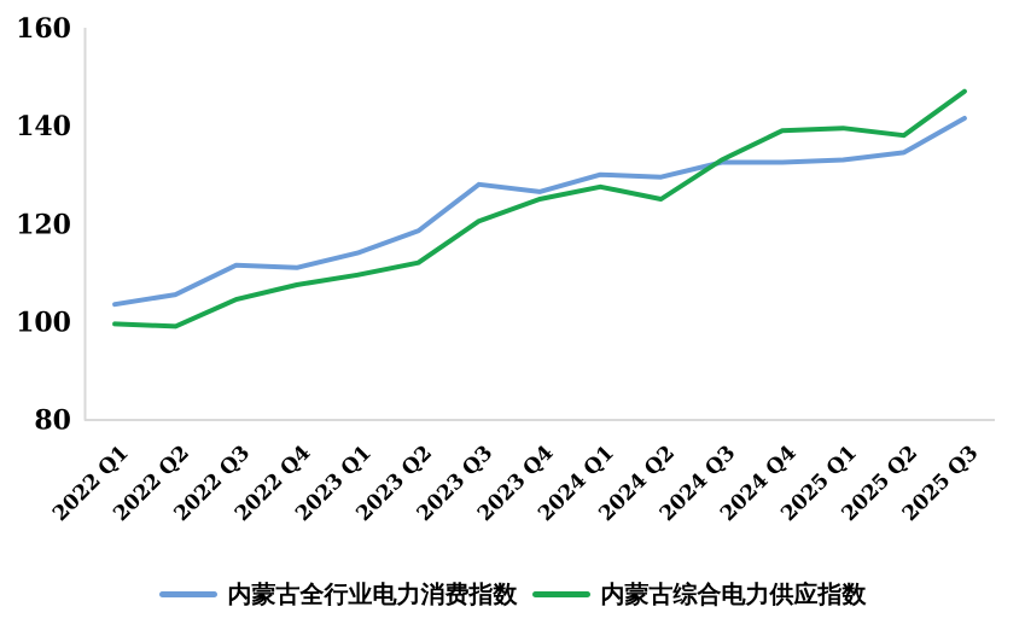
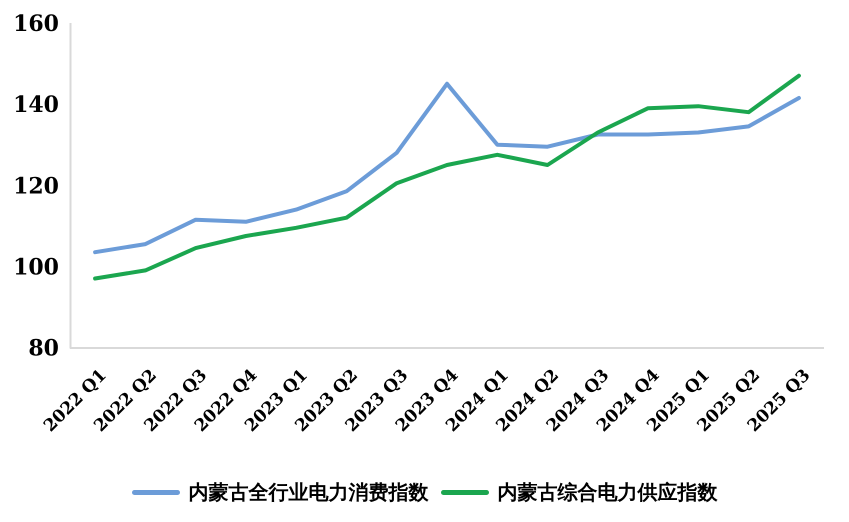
内蒙古综合电力供应指数/2022 Q1: 100 -> 97
内蒙古全行业电力消费指数/2023 Q4: 126 -> 145
